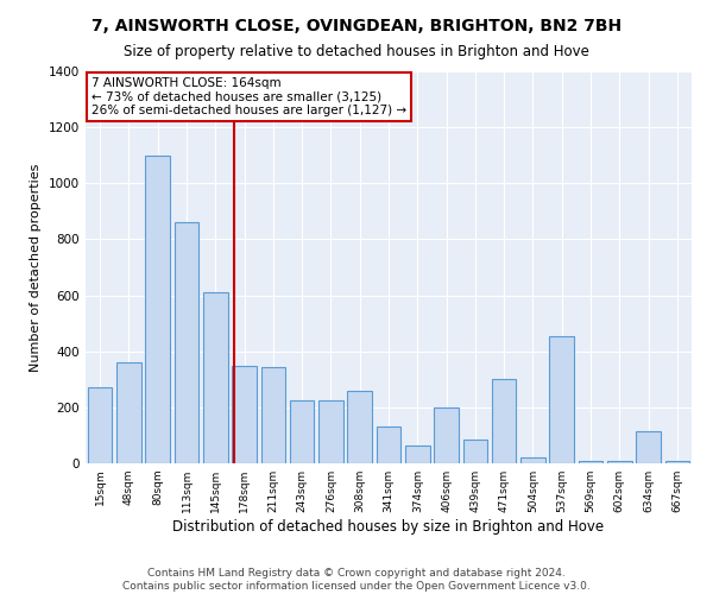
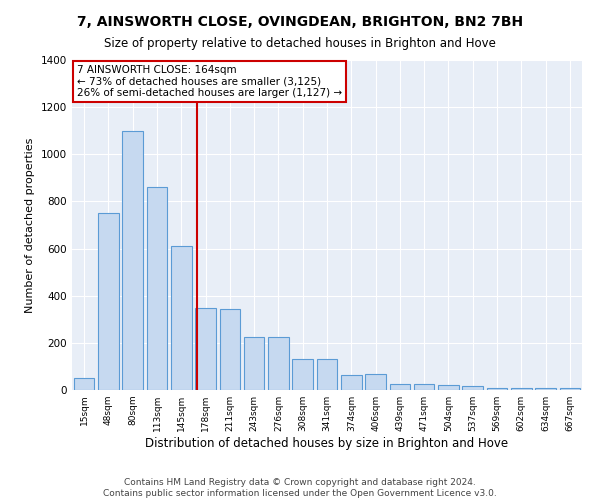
15sqm: 270 -> 50
48sqm: 360 -> 750
308sqm: 260 -> 130
406sqm: 200 -> 70
439sqm: 85 -> 25
471sqm: 300 -> 25
537sqm: 455 -> 15
634sqm: 115 -> 8
